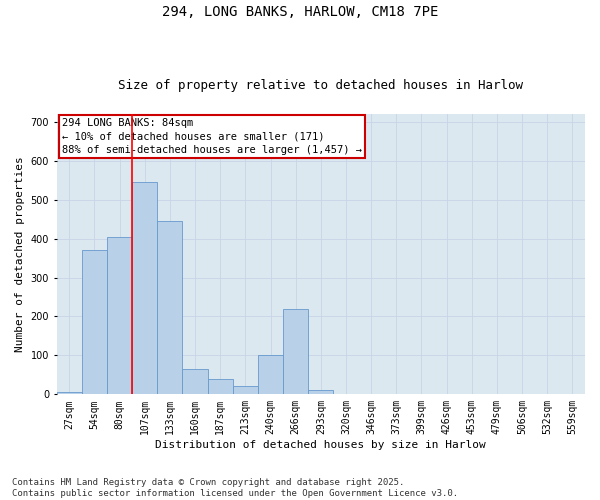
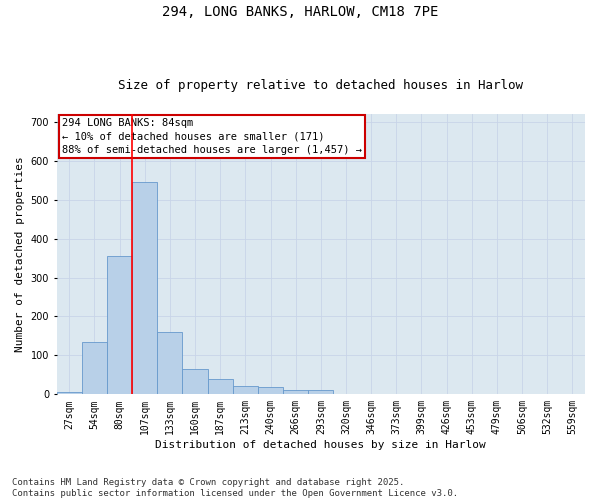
54sqm: 370 -> 135
80sqm: 405 -> 355
133sqm: 445 -> 160
240sqm: 100 -> 18
266sqm: 220 -> 12
